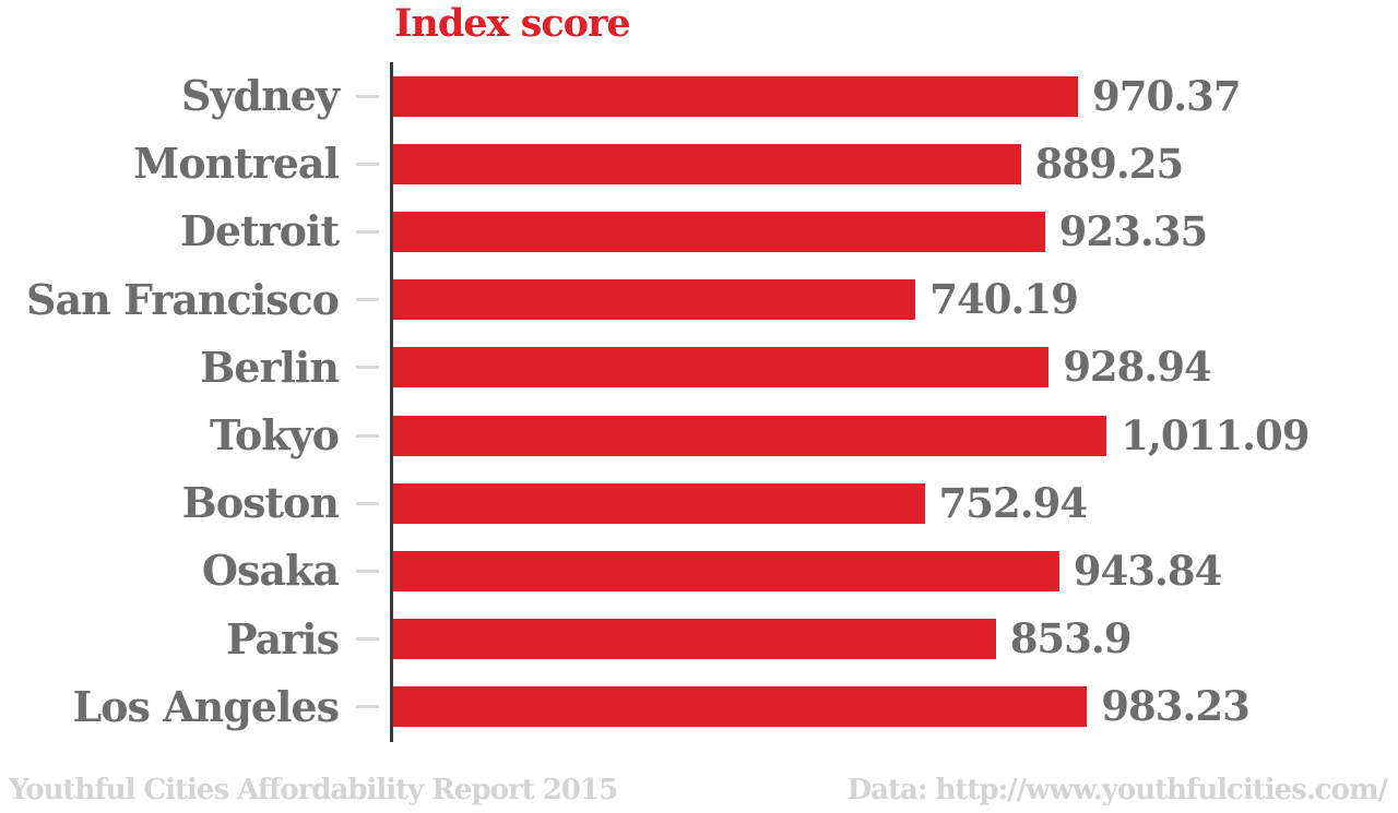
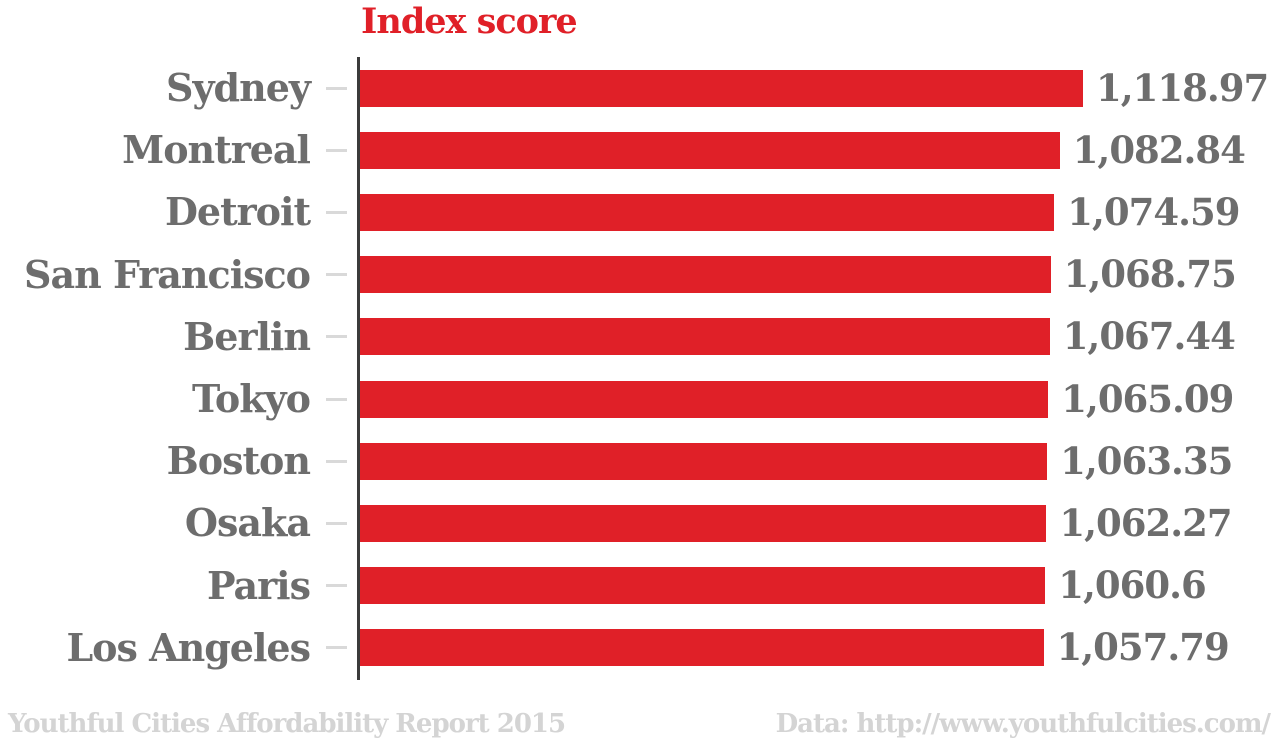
Sydney: 970.37 -> 1,118.97
Montreal: 889.25 -> 1,082.84
Detroit: 923.35 -> 1,074.59
San Francisco: 740.19 -> 1,068.75
Berlin: 928.94 -> 1,067.44
Tokyo: 1,011.09 -> 1,065.09
Boston: 752.94 -> 1,063.35
Osaka: 943.84 -> 1,062.27
Paris: 853.9 -> 1,060.6
Los Angeles: 983.23 -> 1,057.79
